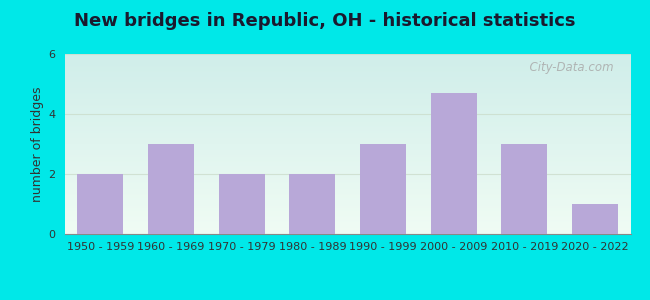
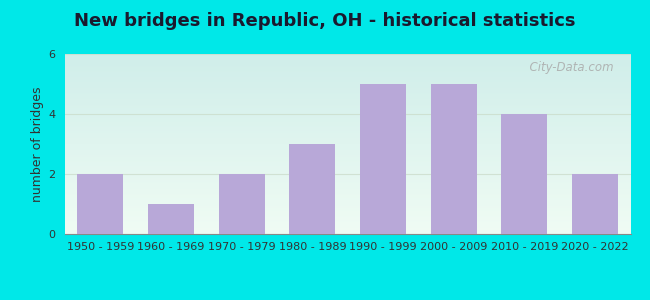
1960 - 1969: 3.0 -> 1.0
1980 - 1989: 2.0 -> 3.0
1990 - 1999: 3.0 -> 5.0
2000 - 2009: 4.7 -> 5.0
2010 - 2019: 3.0 -> 4.0
2020 - 2022: 1.0 -> 2.0
